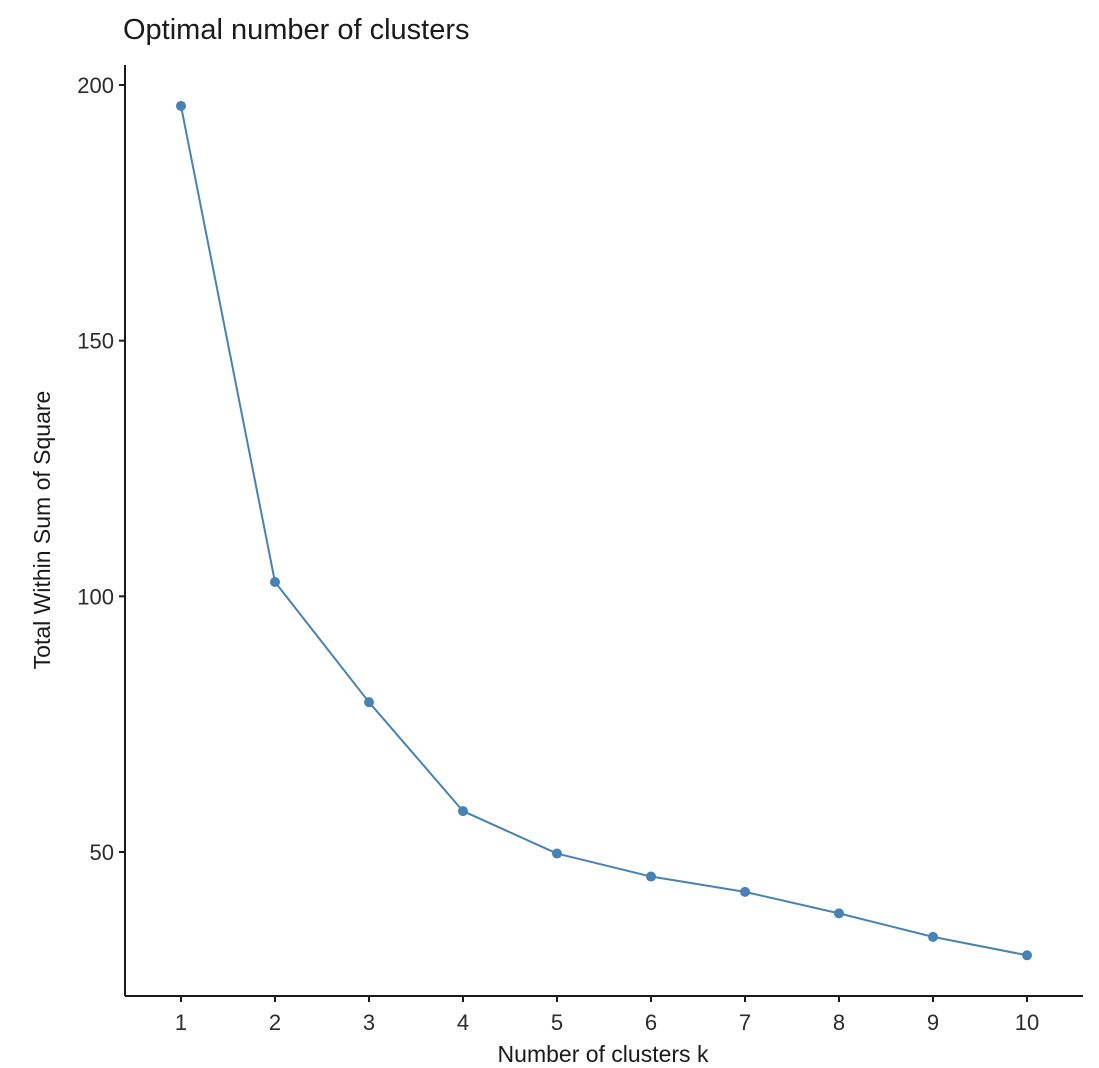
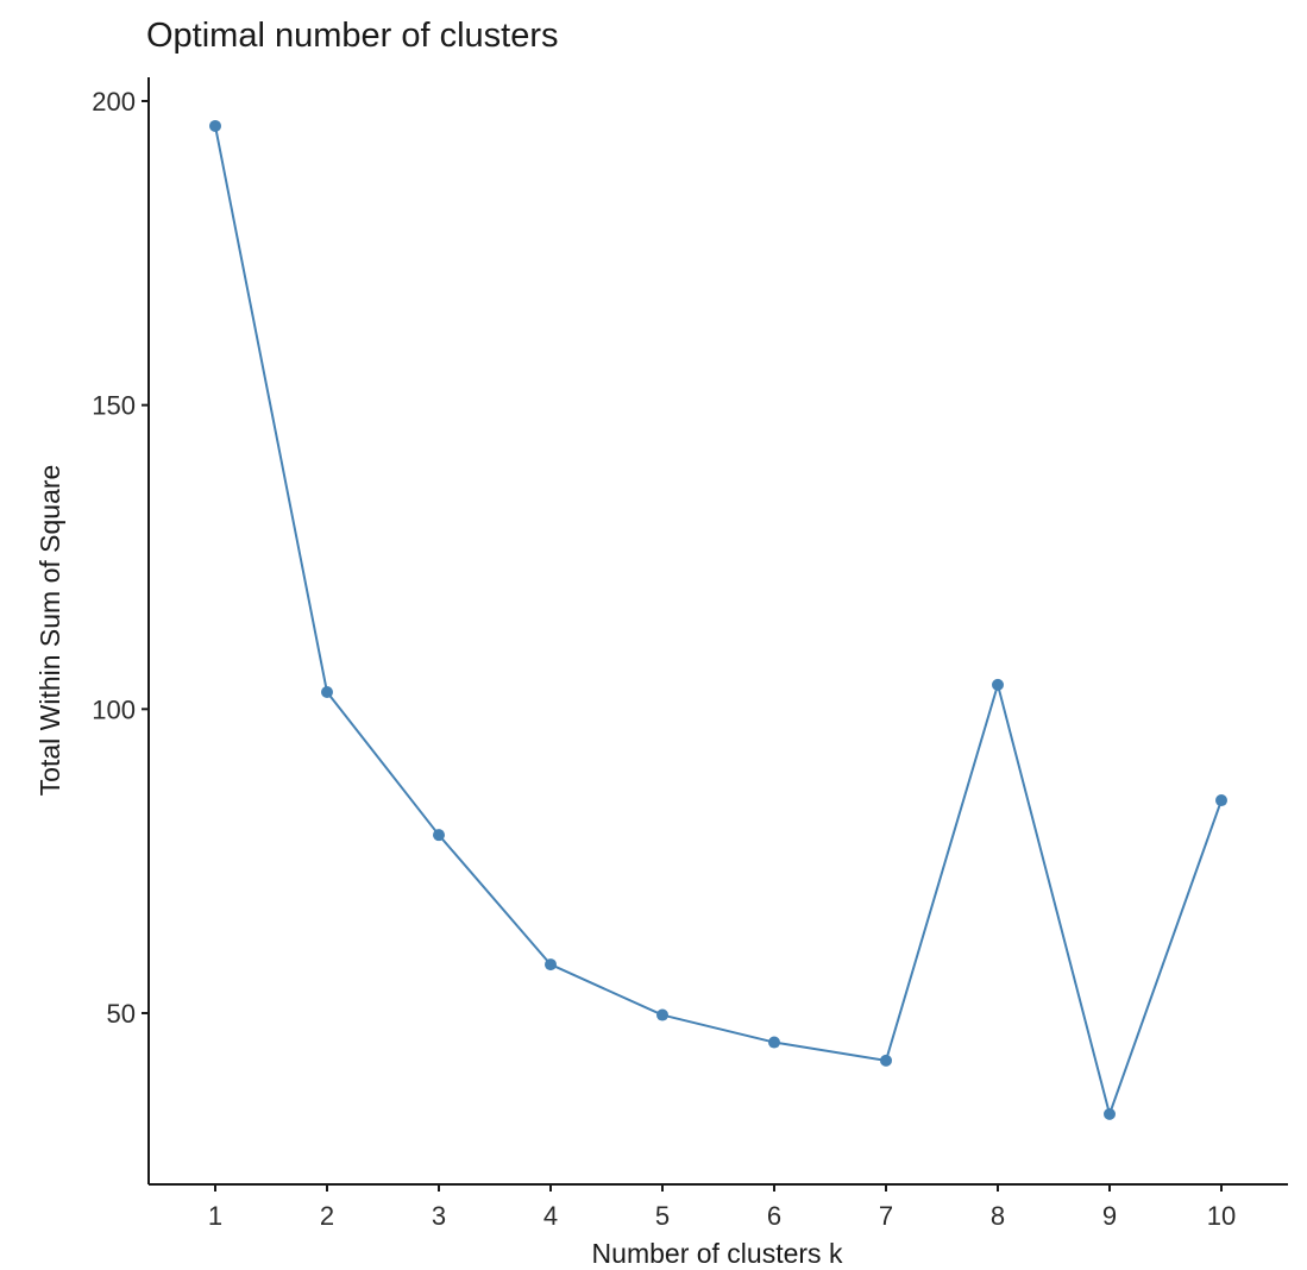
8: 38 -> 104
10: 30 -> 85
